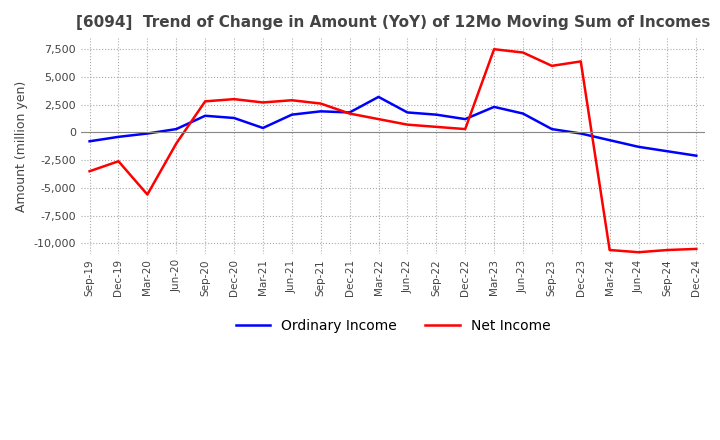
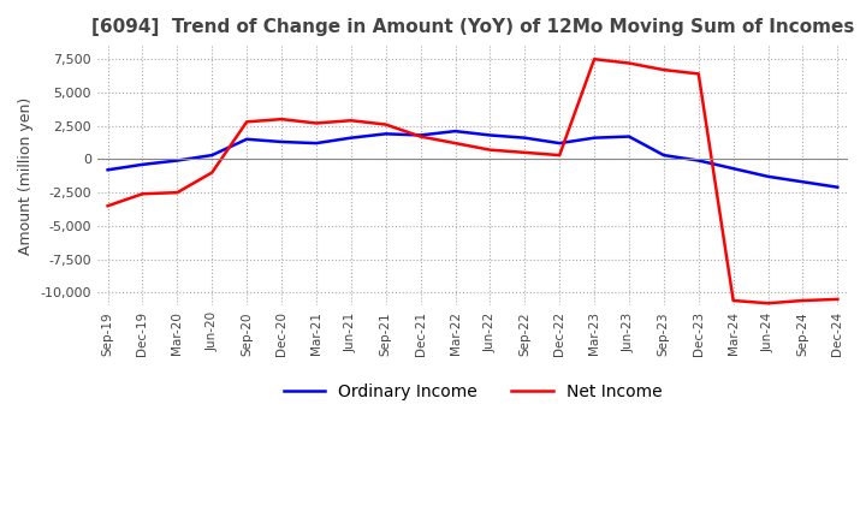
Net Income/Mar-20: -5,600 -> -2,500
Ordinary Income/Mar-21: 400 -> 1,200
Ordinary Income/Mar-22: 3,200 -> 2,100
Ordinary Income/Mar-23: 2,300 -> 1,600
Net Income/Sep-23: 6,000 -> 6,700
